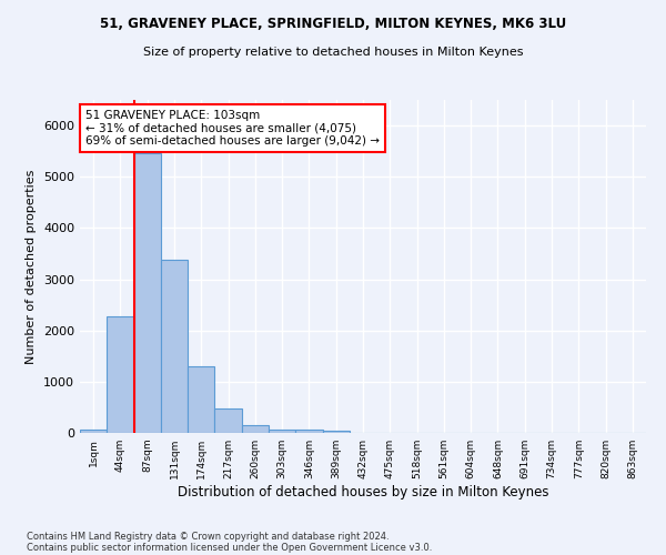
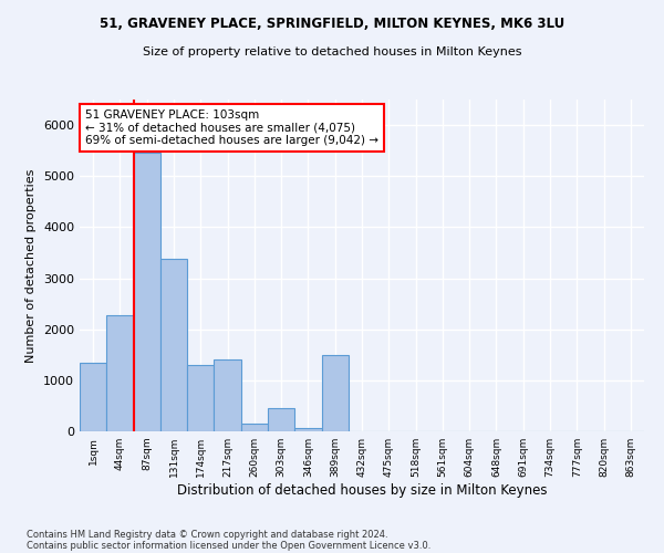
1sqm: 60 -> 1350
217sqm: 480 -> 1400
303sqm: 80 -> 450
389sqm: 40 -> 1500
